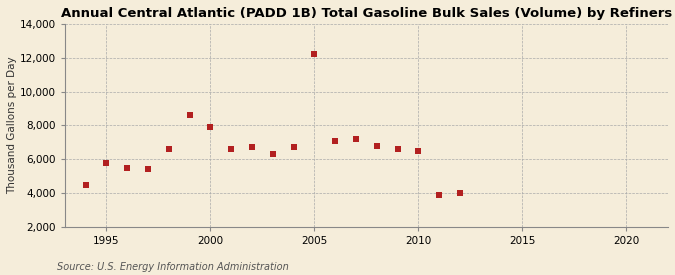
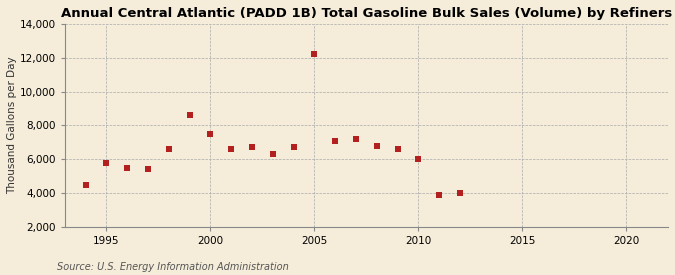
2000: 7,900 -> 7,500
2010: 6,500 -> 6,000
